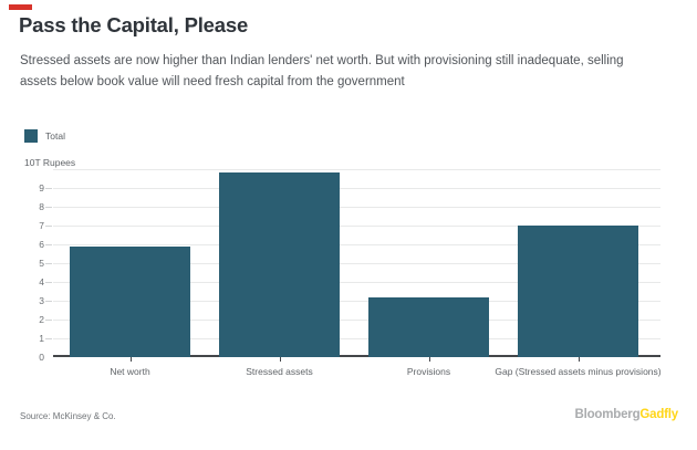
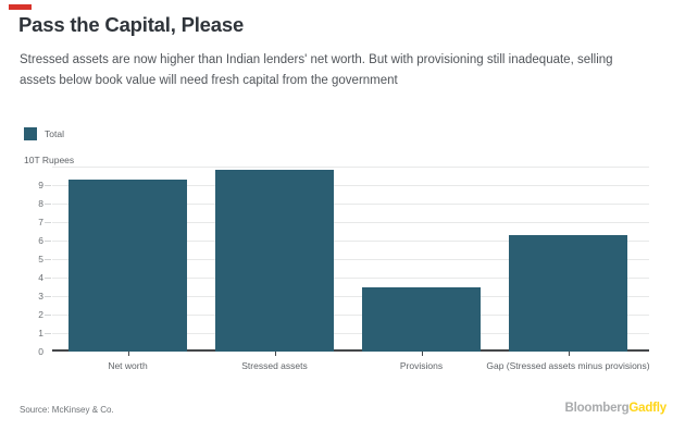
Net worth: 5.9 -> 9.3
Provisions: 3.2 -> 3.5
Gap (Stressed assets minus provisions): 7.0 -> 6.3
